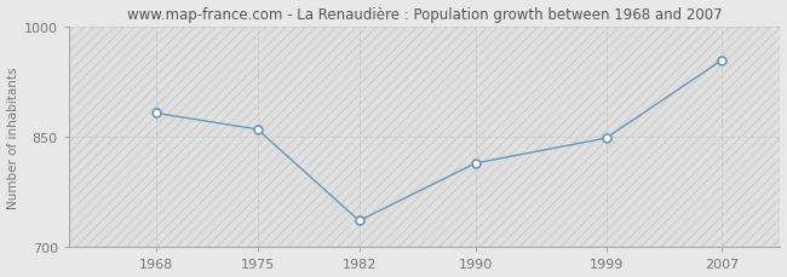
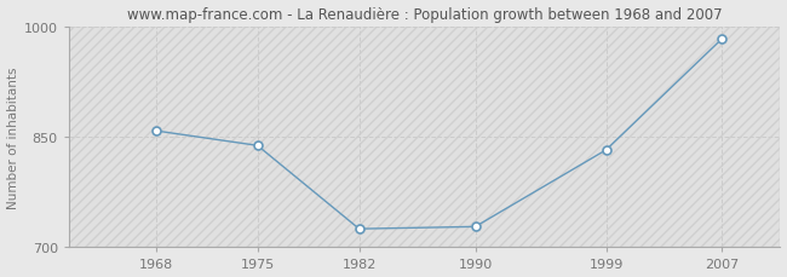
1968: 882 -> 858
1975: 860 -> 838
1982: 736 -> 725
1990: 814 -> 728
1999: 848 -> 832
2007: 954 -> 983
